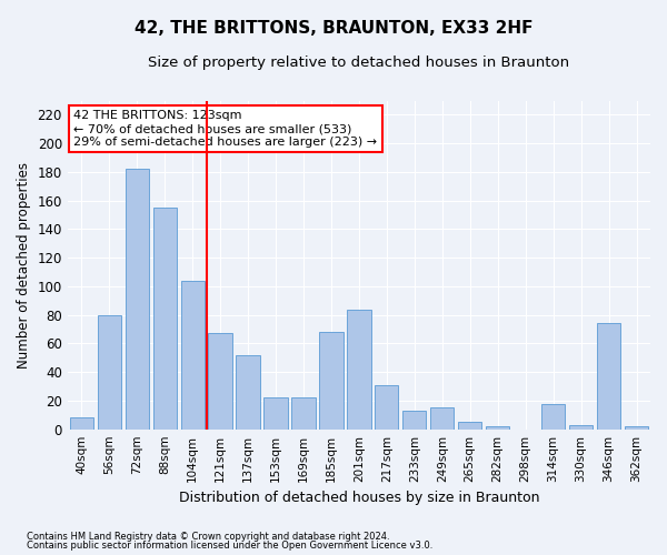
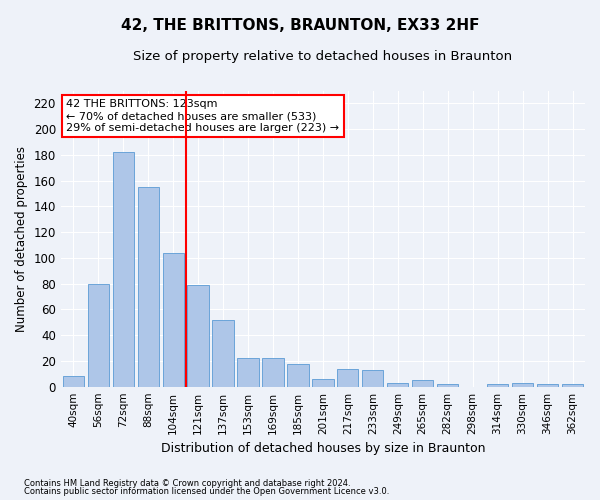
121sqm: 67 -> 79
185sqm: 68 -> 18
201sqm: 84 -> 6
217sqm: 31 -> 14
249sqm: 15 -> 3
314sqm: 18 -> 2
346sqm: 74 -> 2
